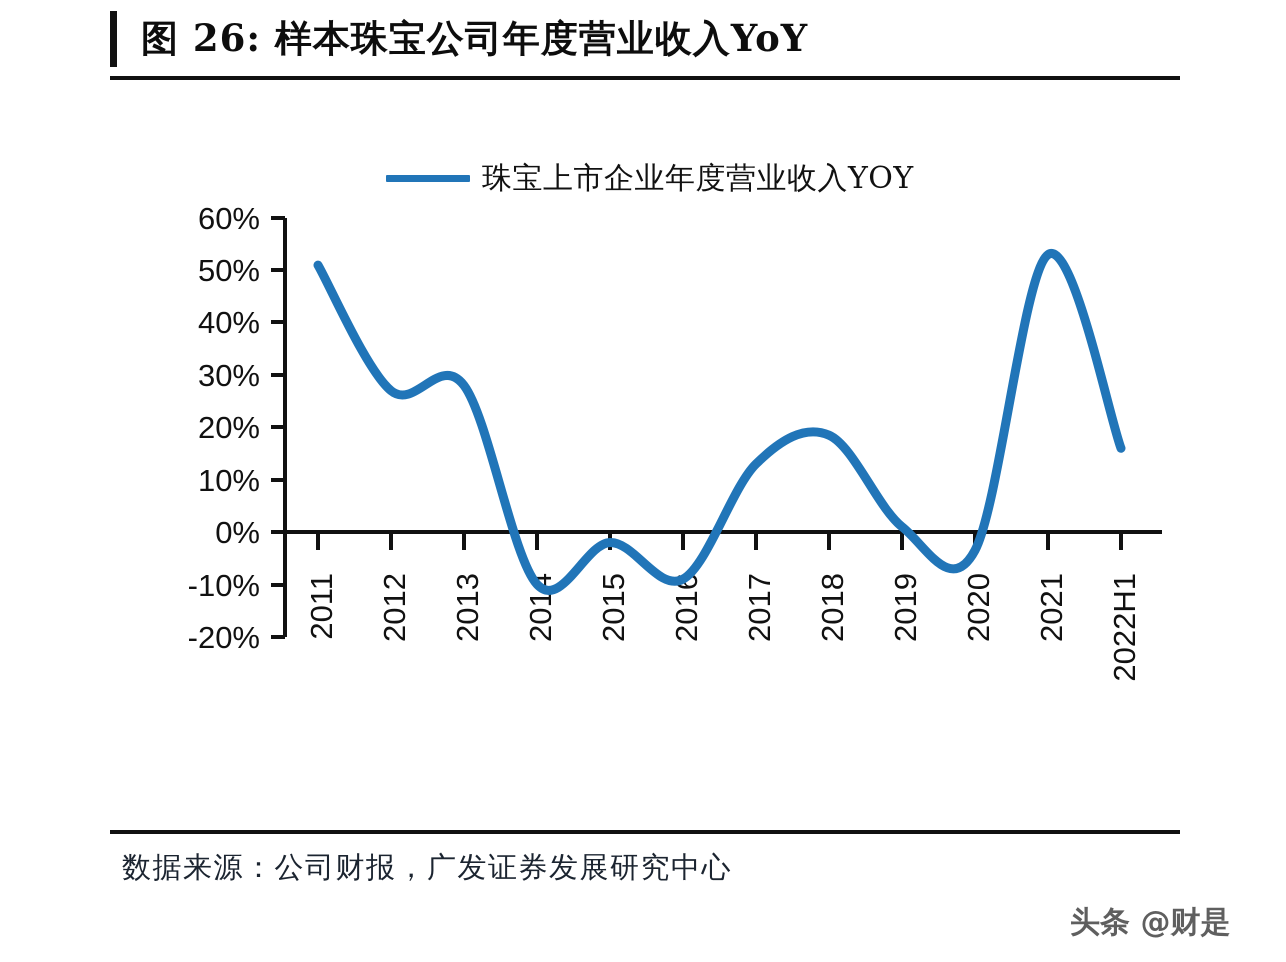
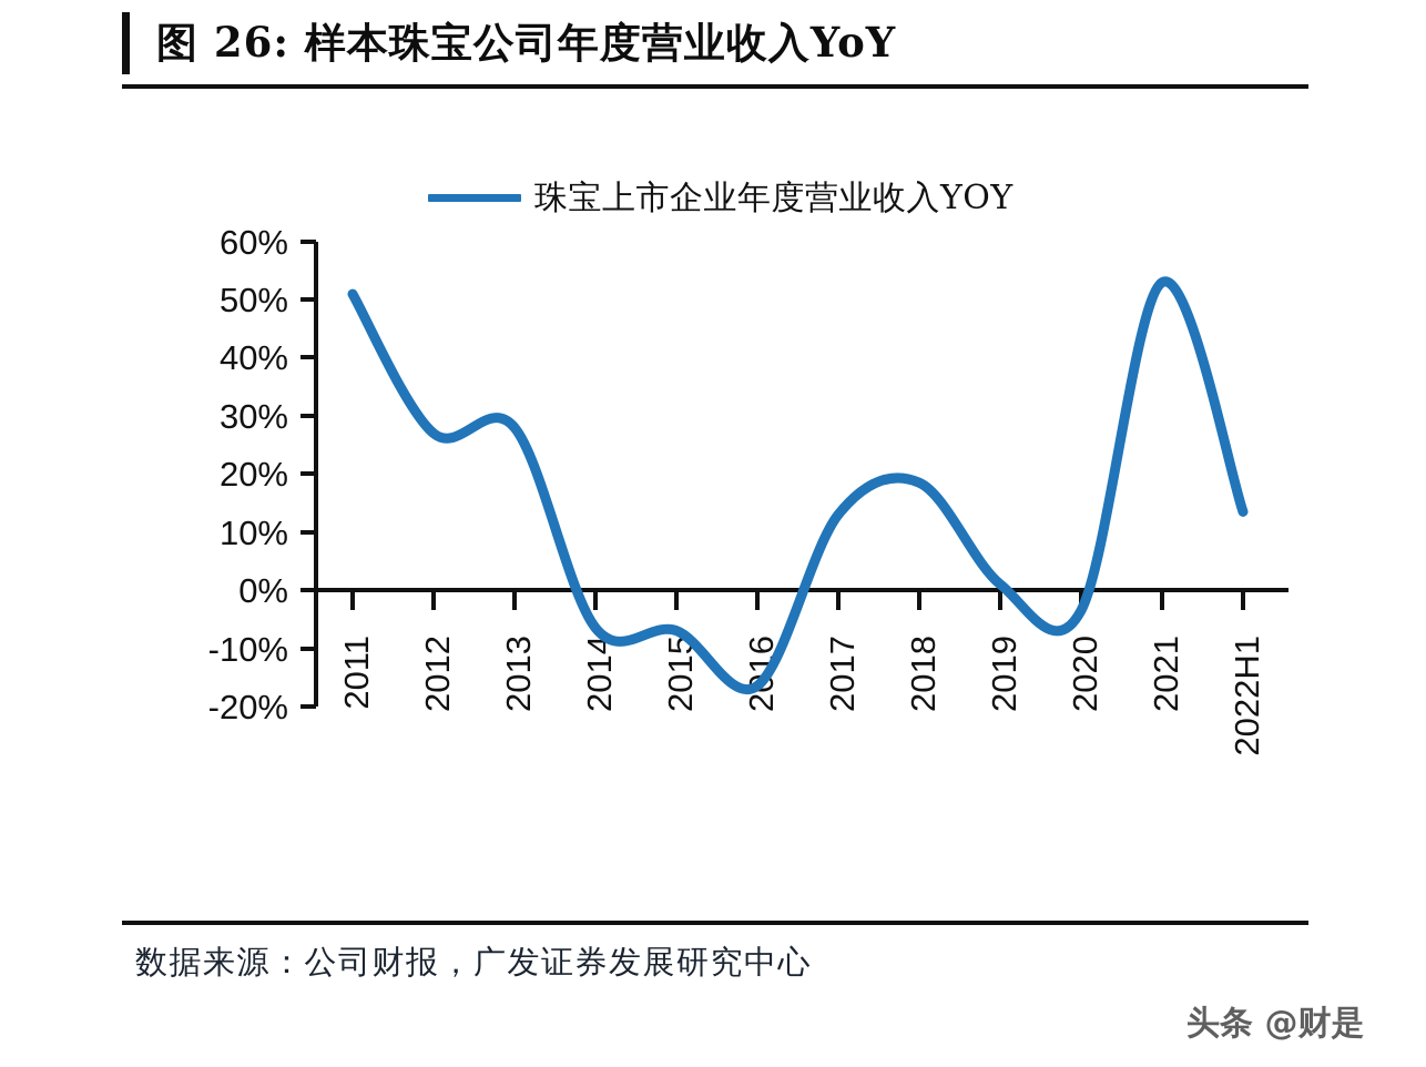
2014: -10% -> -6%
2015: -2% -> -7%
2016: -9% -> -16%
2022H1: 16% -> 14%
